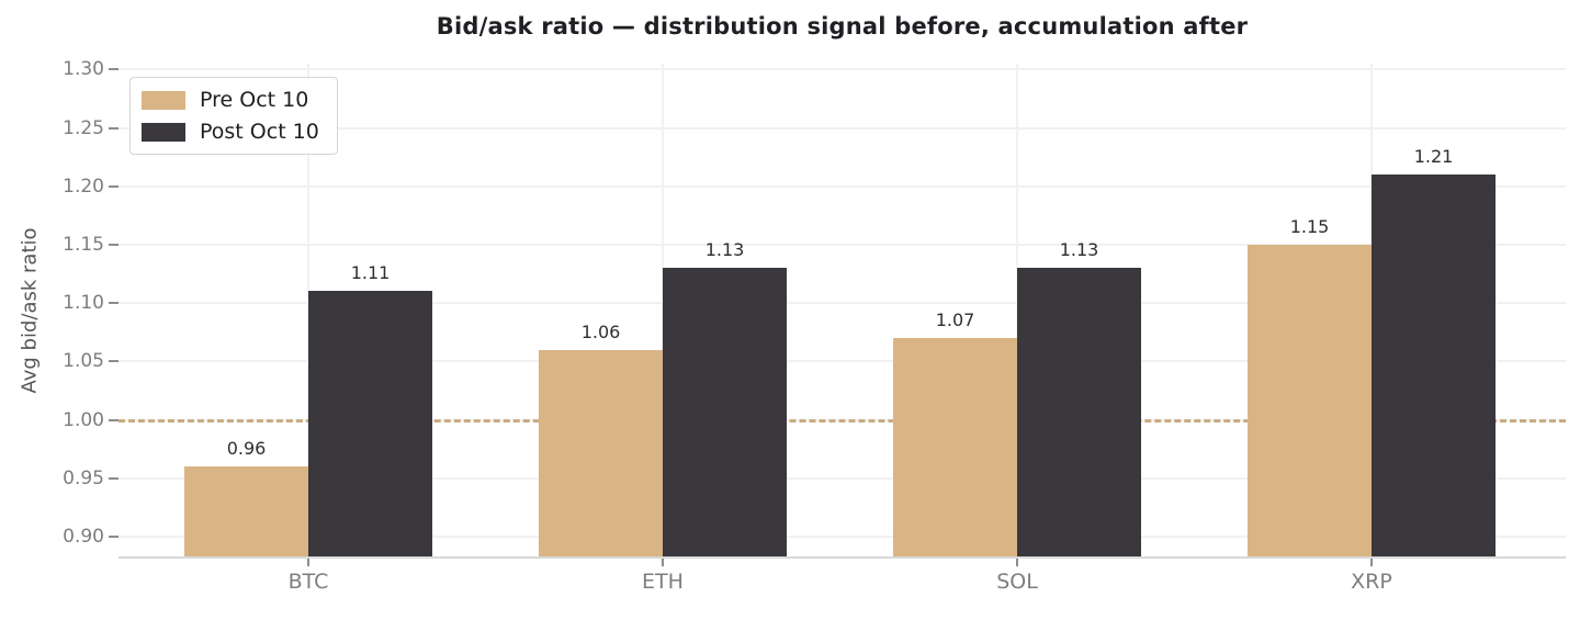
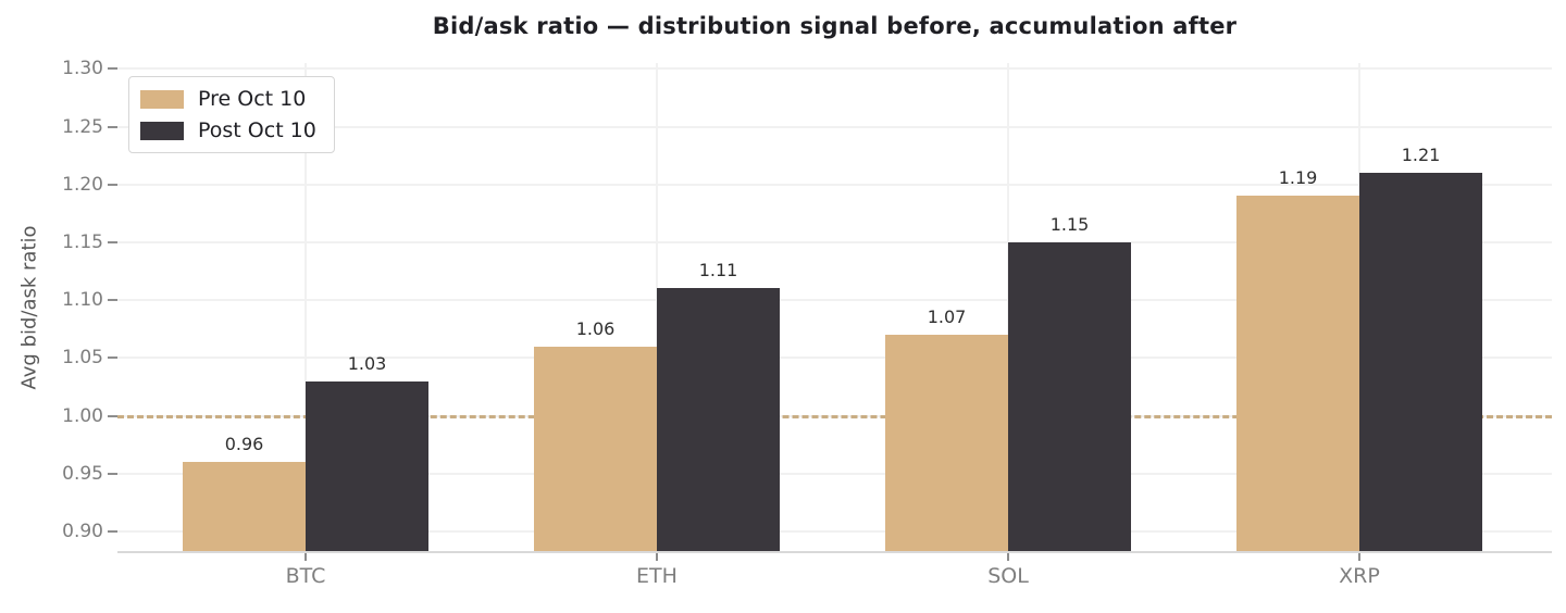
Post Oct 10/BTC: 1.11 -> 1.03
Post Oct 10/ETH: 1.13 -> 1.11
Post Oct 10/SOL: 1.13 -> 1.15
Pre Oct 10/XRP: 1.15 -> 1.19
